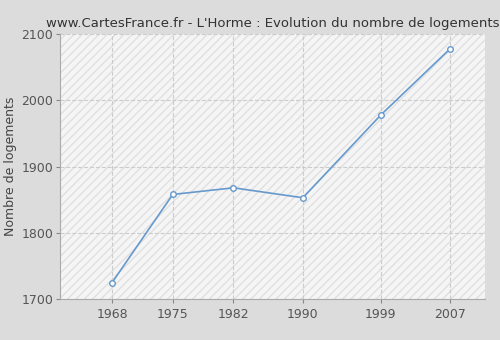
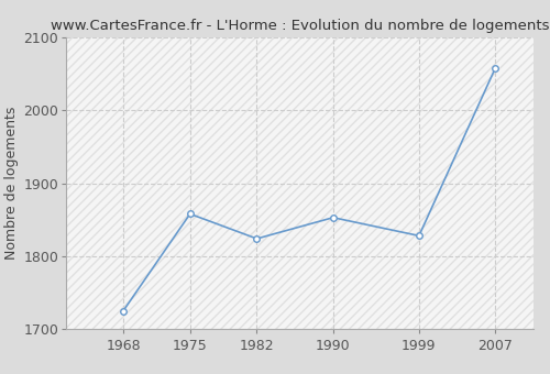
1982: 1868 -> 1824
1999: 1978 -> 1828
2007: 2078 -> 2058
